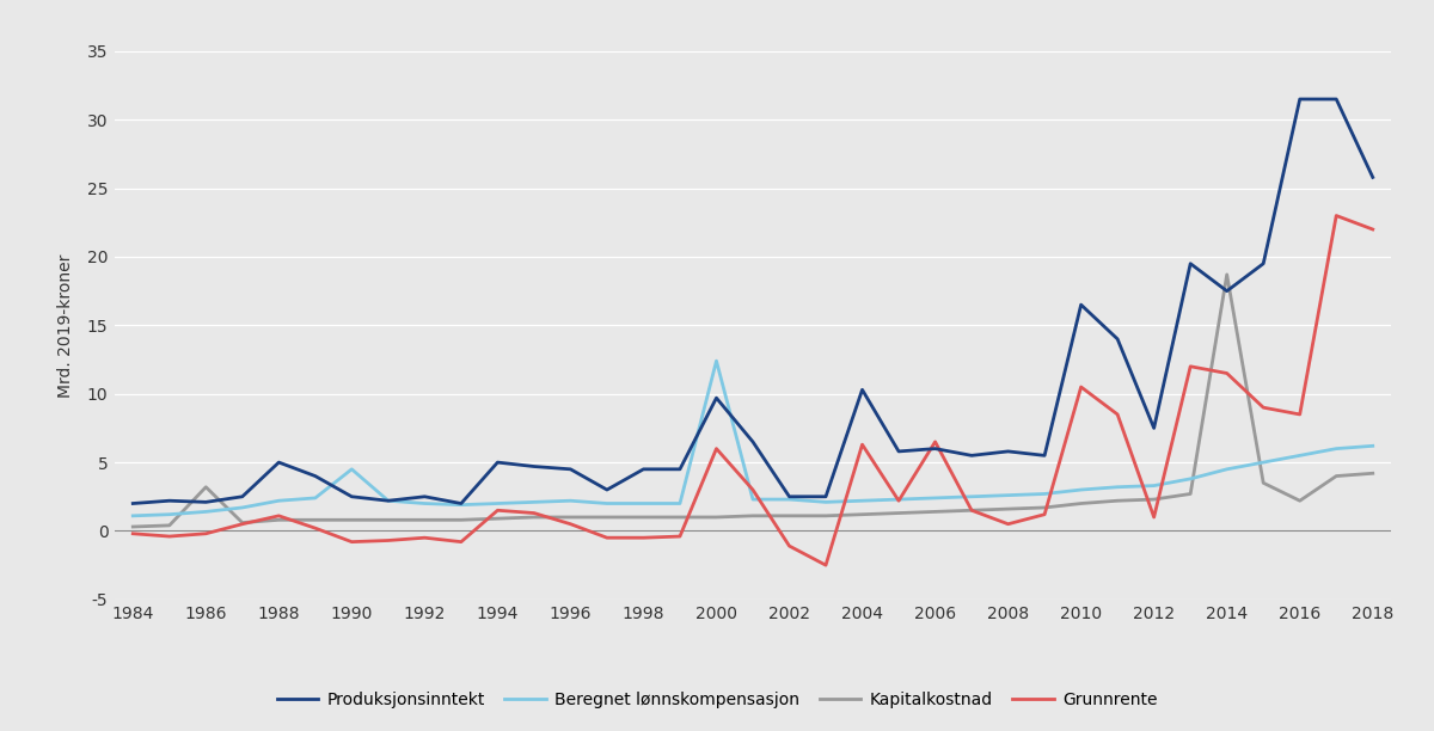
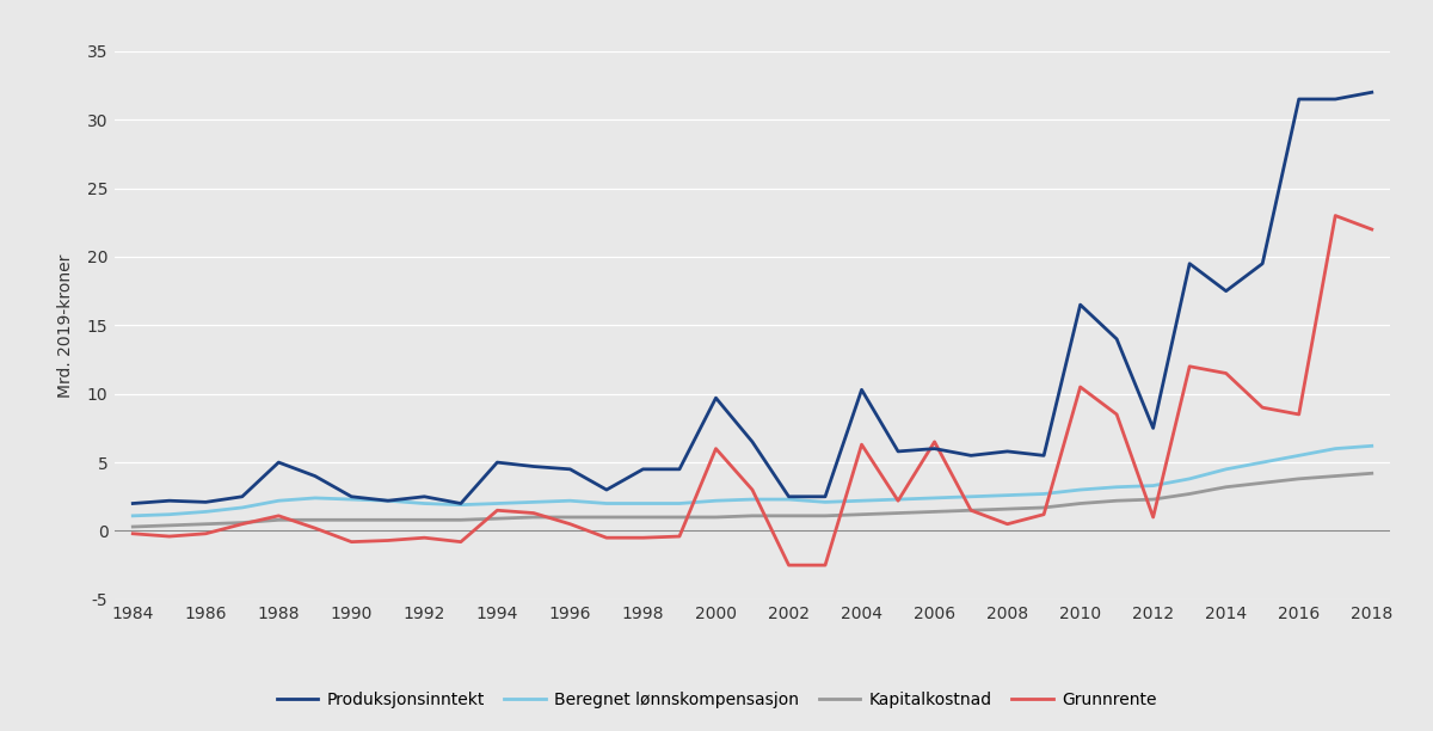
Kapitalkostnad/1986: 3.2 -> 0.5
Beregnet lønnskompensasjon/1990: 4.5 -> 2.3
Beregnet lønnskompensasjon/2000: 12.4 -> 2.2
Grunnrente/2002: -1.1 -> -2.5
Kapitalkostnad/2014: 18.7 -> 3.2
Kapitalkostnad/2016: 2.2 -> 3.8
Produksjonsinntekt/2018: 25.8 -> 32.0
